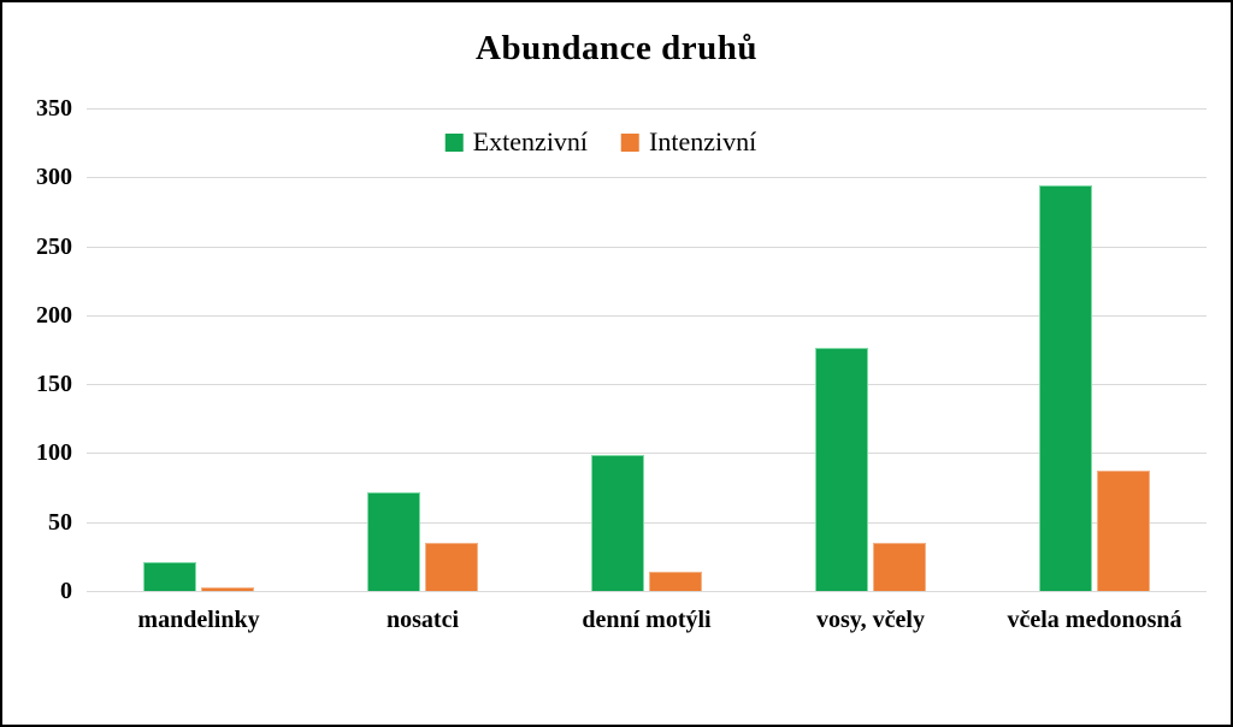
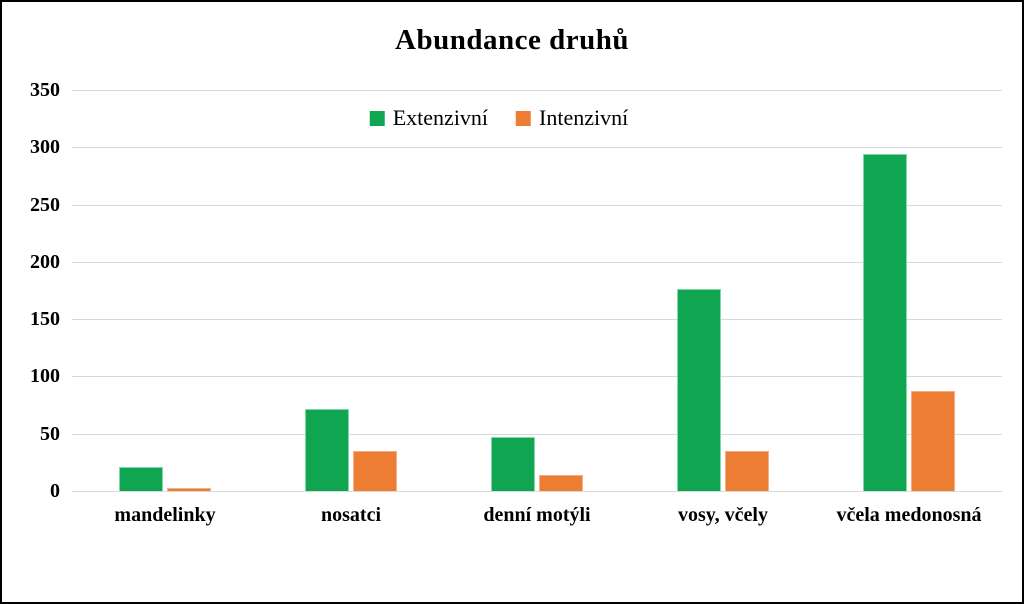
Extenzivní/denní motýli: 99 -> 47
